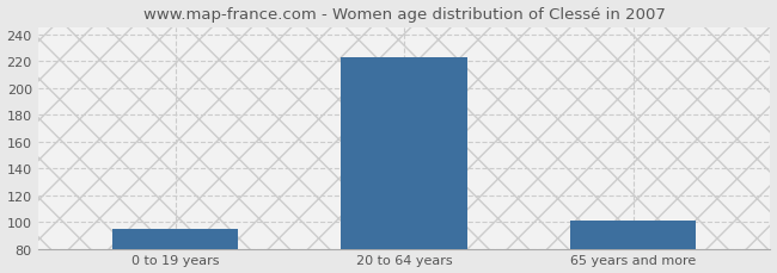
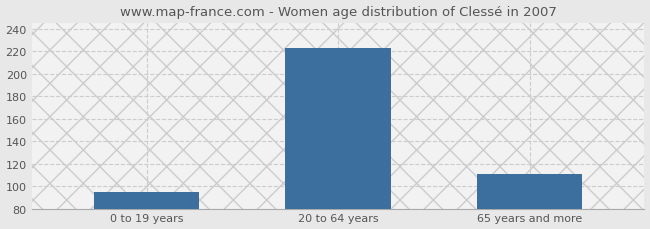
65 years and more: 101 -> 111
